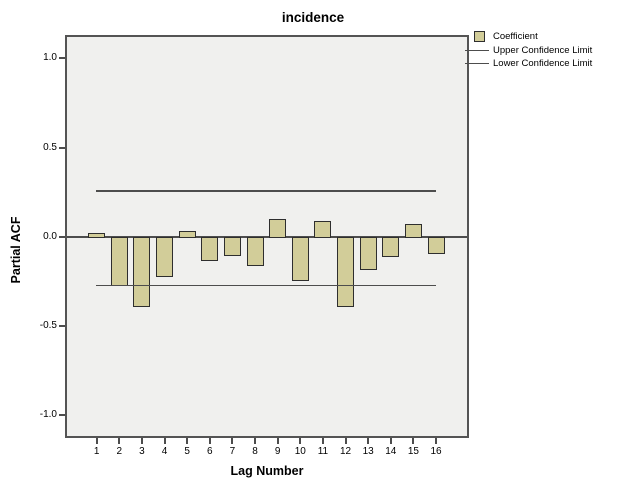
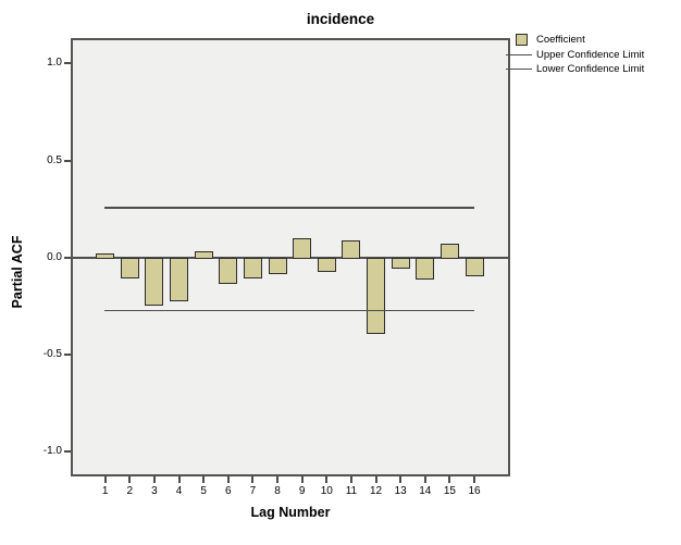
2: -0.27 -> -0.10
3: -0.39 -> -0.24
8: -0.16 -> -0.08
10: -0.24 -> -0.07
13: -0.18 -> -0.05
